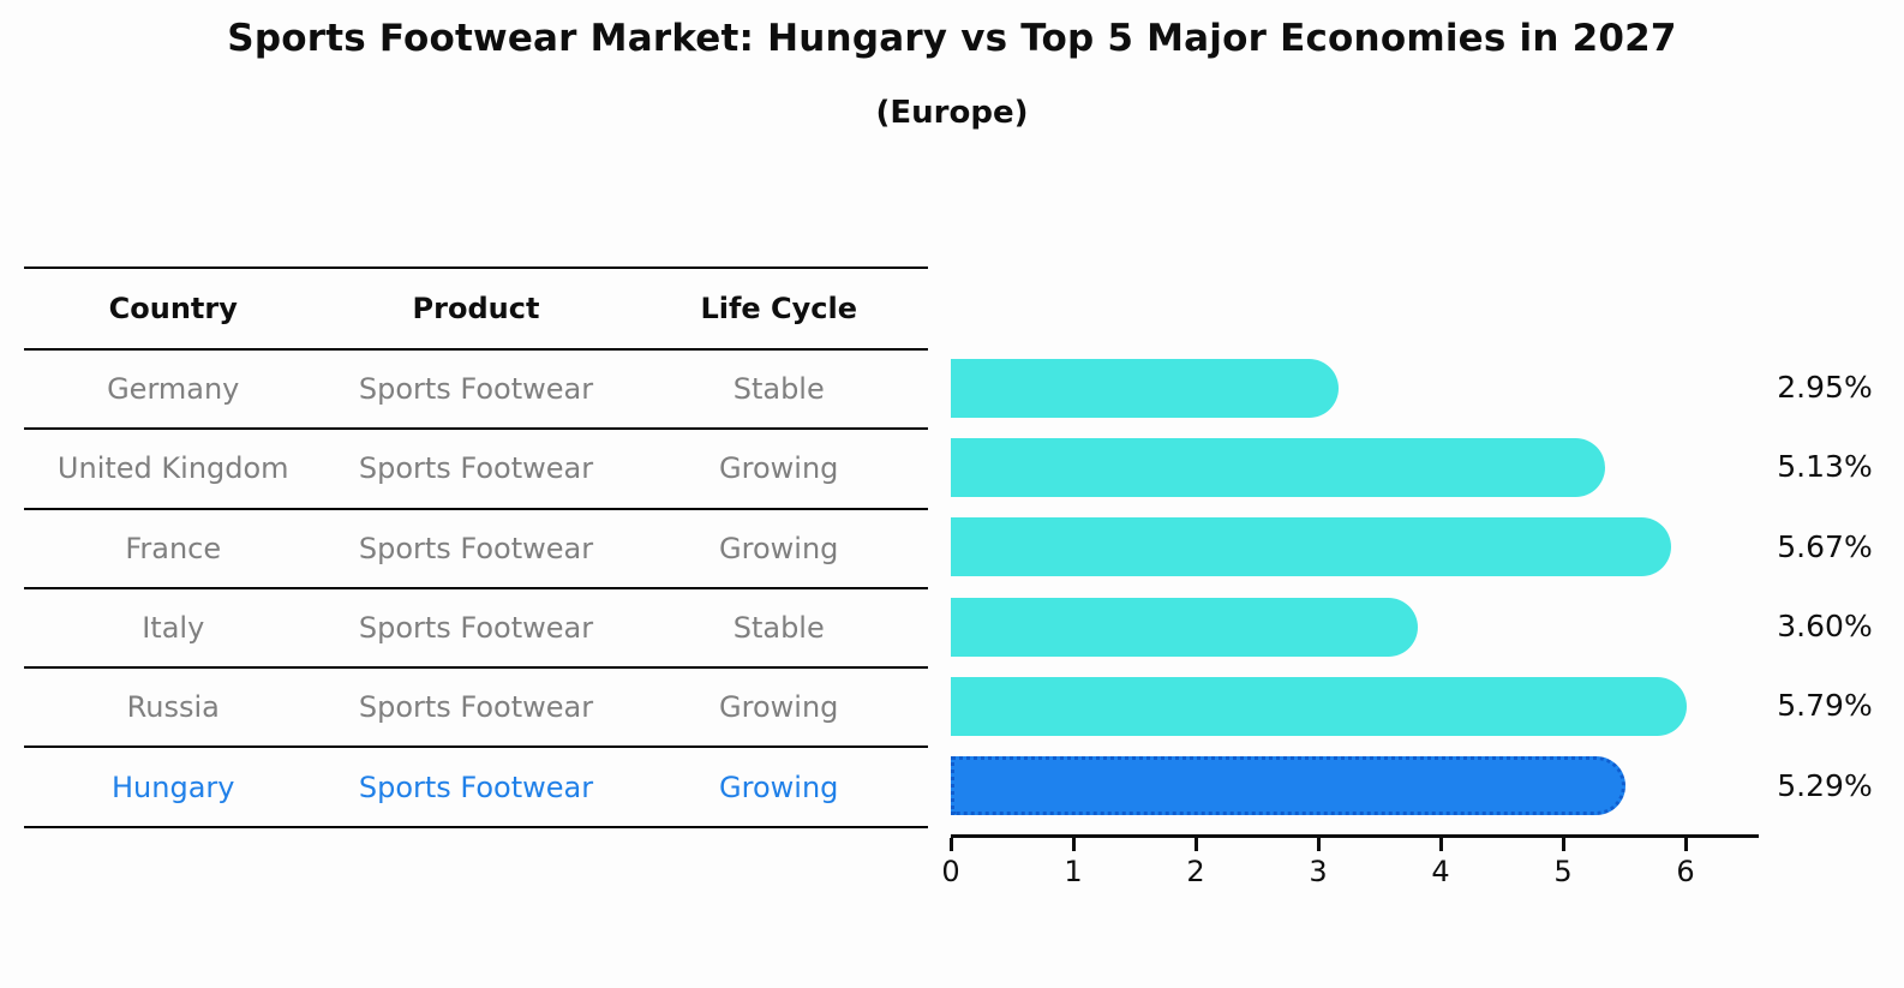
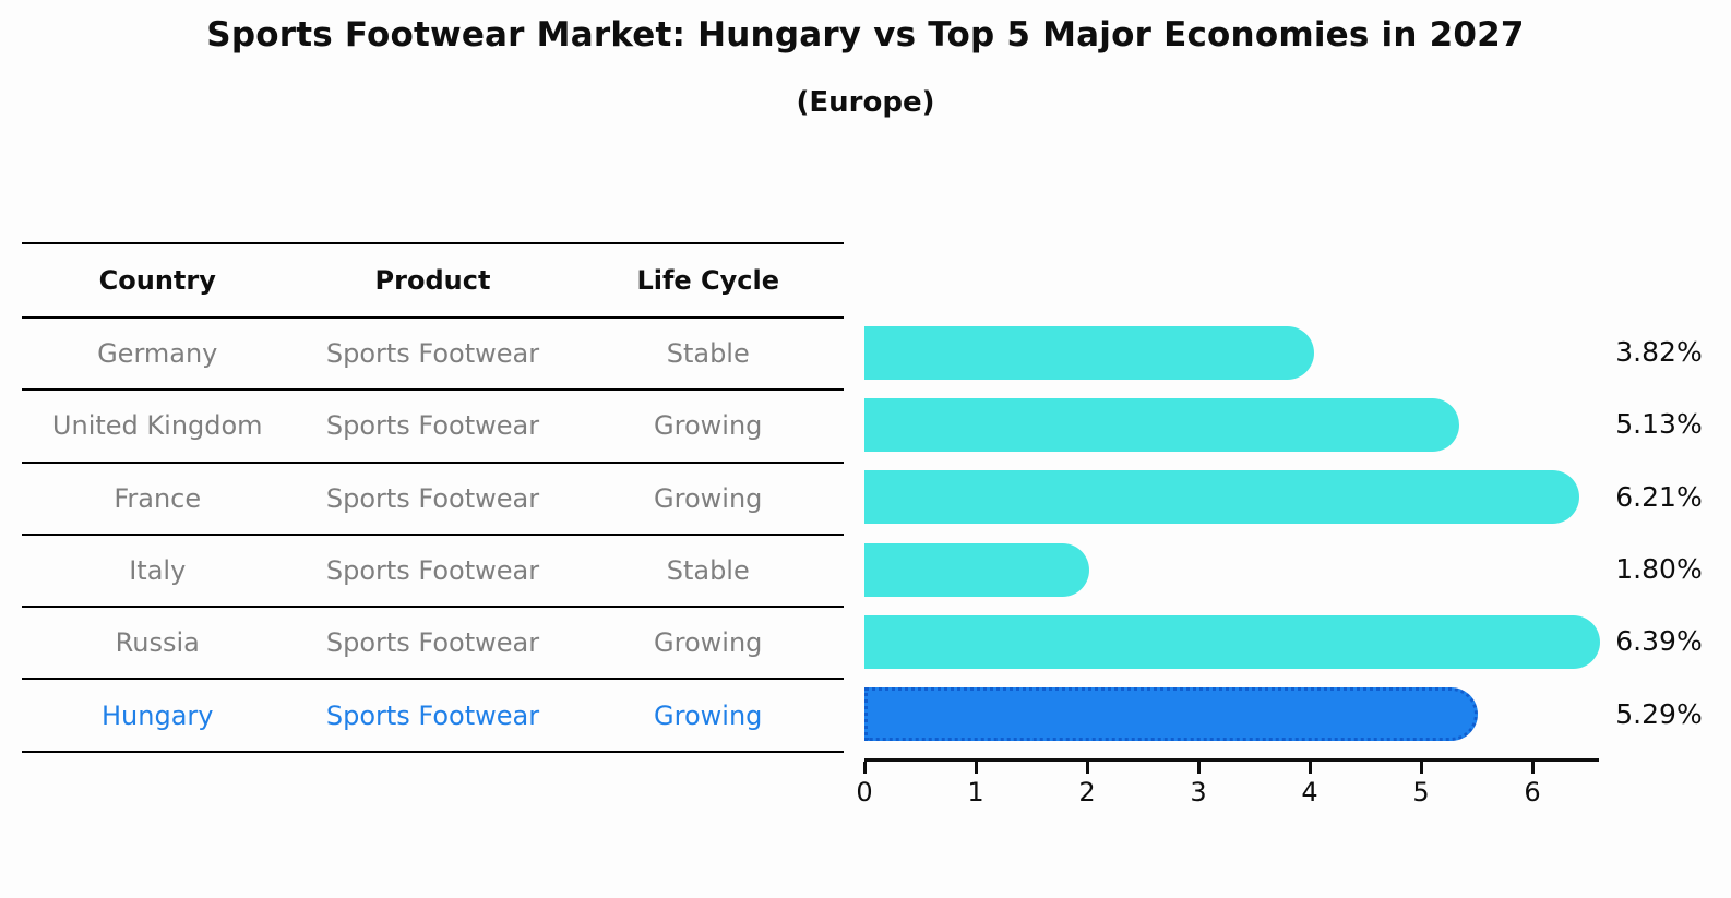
Germany: 2.95% -> 3.82%
France: 5.67% -> 6.21%
Italy: 3.60% -> 1.80%
Russia: 5.79% -> 6.39%
